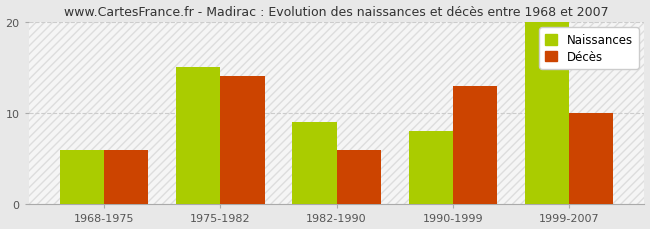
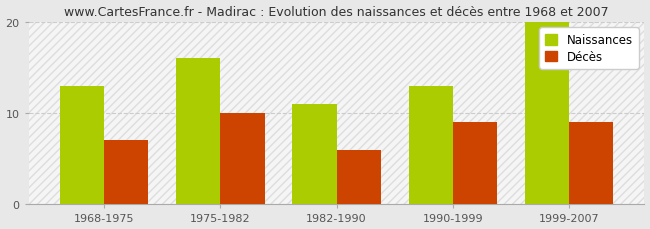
Naissances/1968-1975: 6 -> 13
Décès/1968-1975: 6 -> 7
Naissances/1975-1982: 15 -> 16
Décès/1975-1982: 14 -> 10
Naissances/1982-1990: 9 -> 11
Naissances/1990-1999: 8 -> 13
Décès/1990-1999: 13 -> 9
Décès/1999-2007: 10 -> 9
